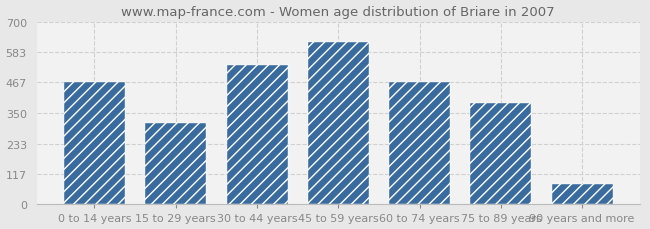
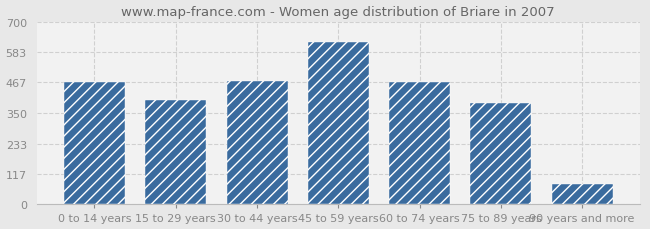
15 to 29 years: 310 -> 400
30 to 44 years: 535 -> 472
